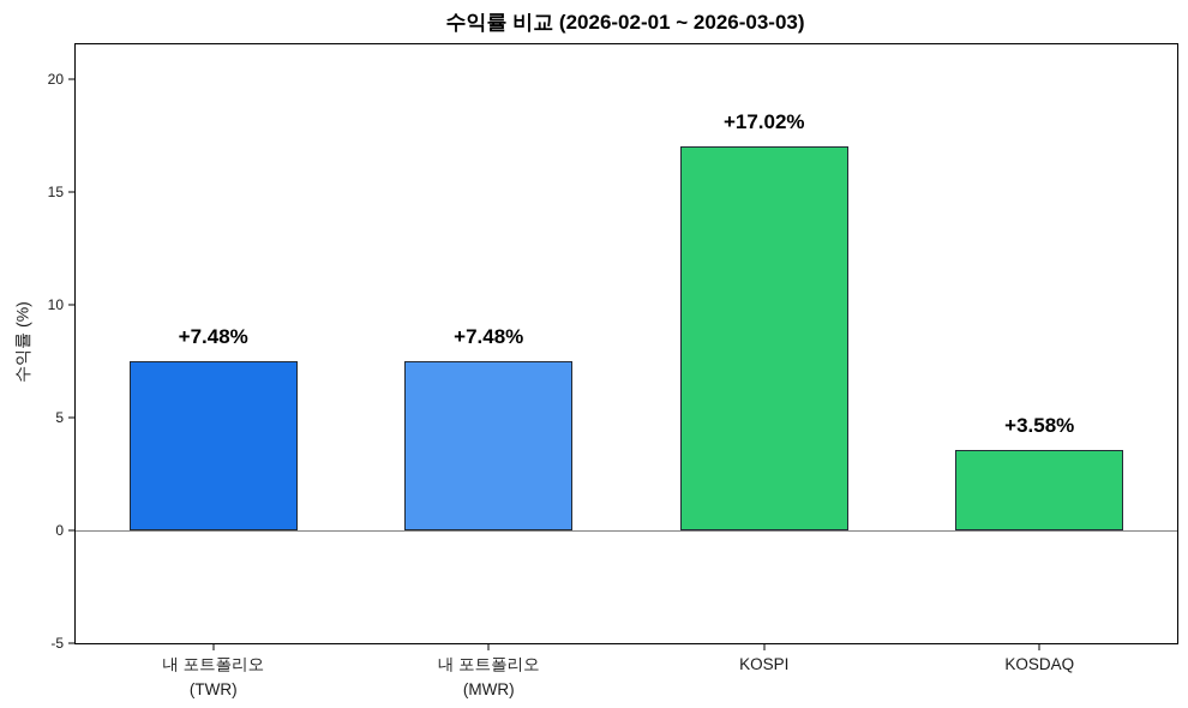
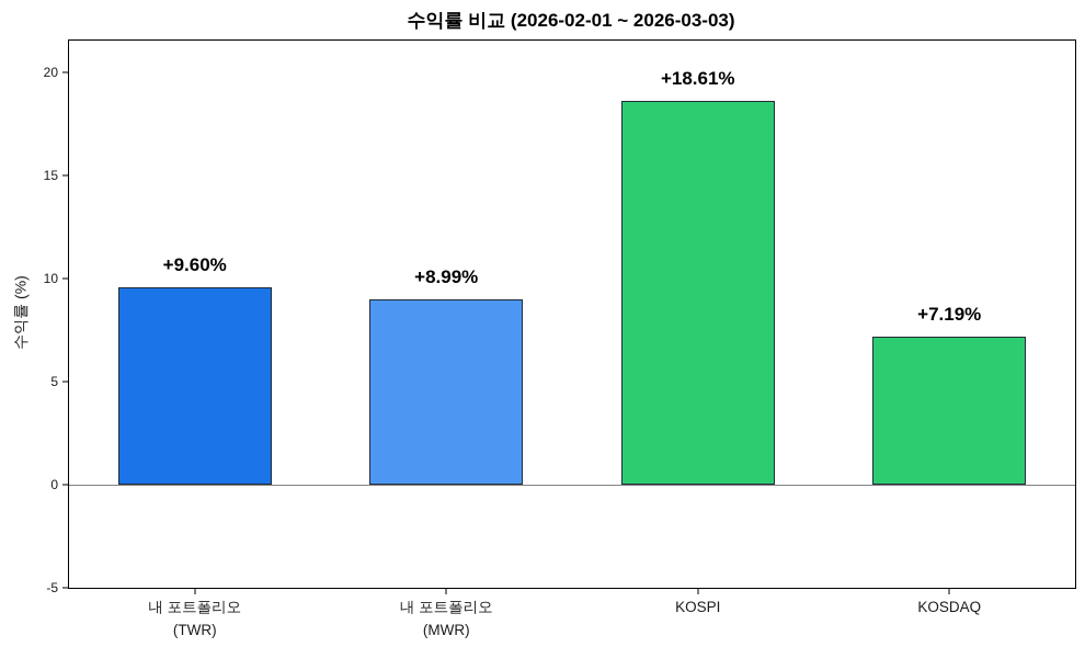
내 포트폴리오 (TWR): +7.48% -> +9.60%
내 포트폴리오 (MWR): +7.48% -> +8.99%
KOSPI: +17.02% -> +18.61%
KOSDAQ: +3.58% -> +7.19%
